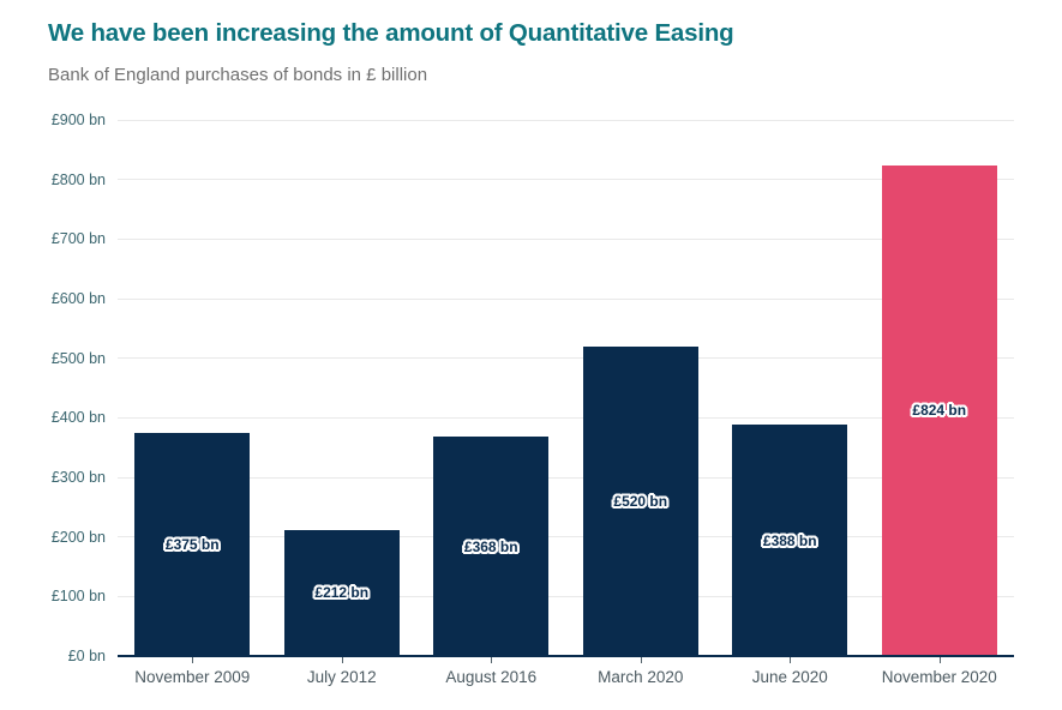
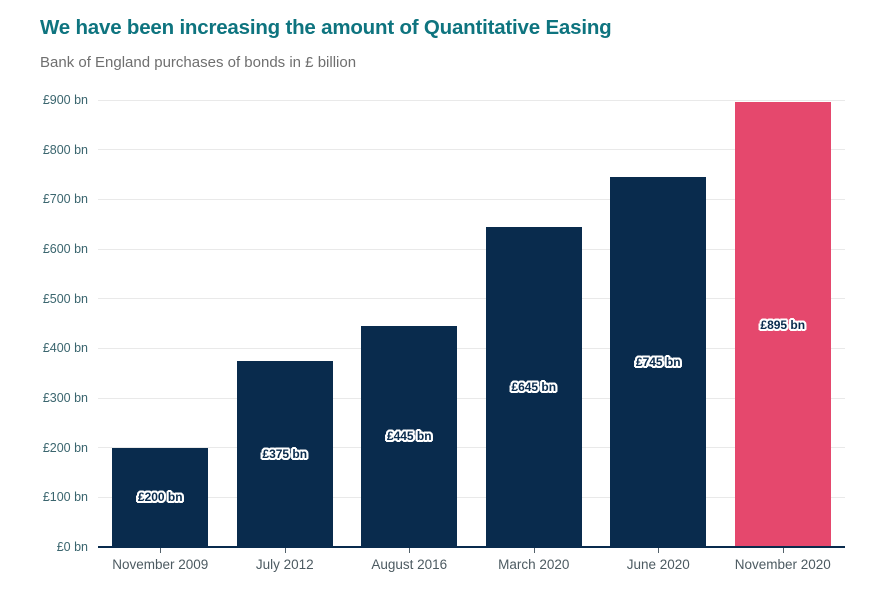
November 2009: £375 -> £200
July 2012: £212 -> £375
August 2016: £368 -> £445
March 2020: £520 -> £645
June 2020: £388 -> £745
November 2020: £824 -> £895
